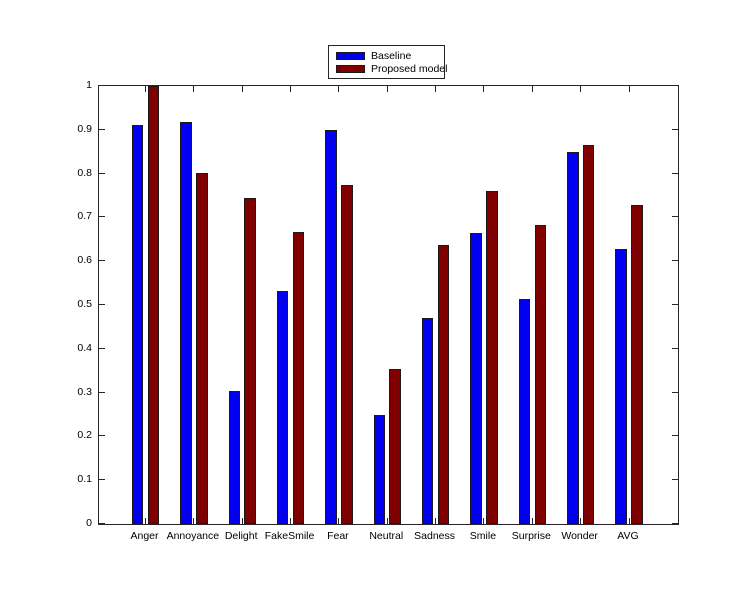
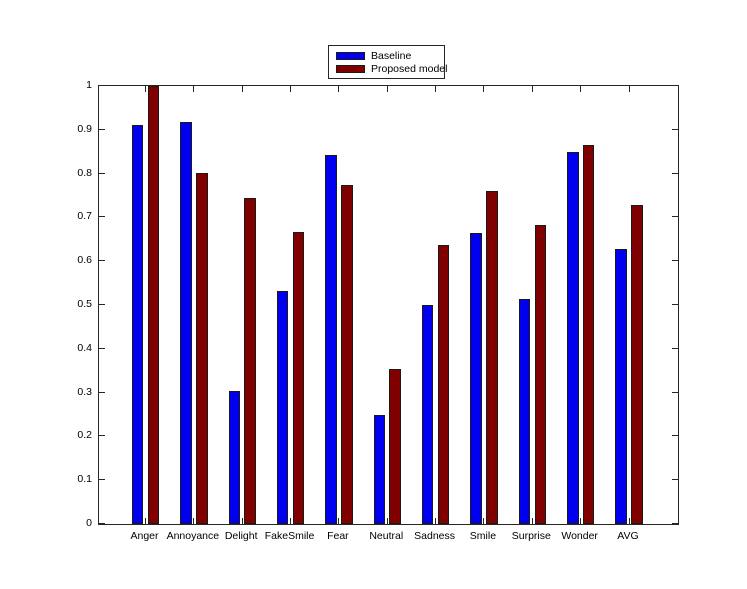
Baseline/Fear: 0.90 -> 0.84
Baseline/Sadness: 0.47 -> 0.50
